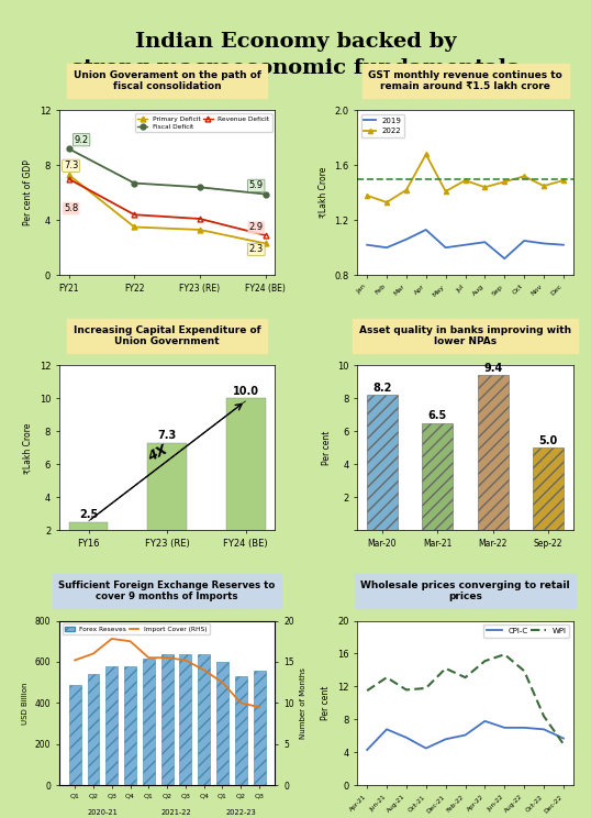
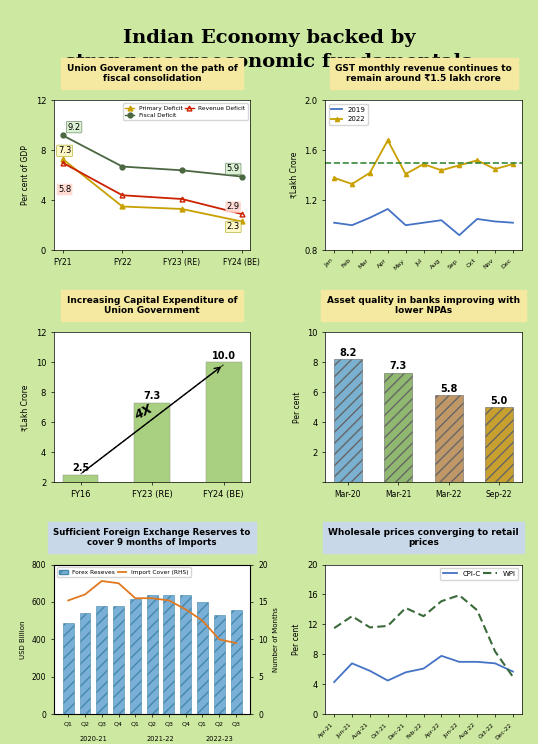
Asset quality in banks improving with lower NPAs/Mar-21: 6.5 -> 7.3
Asset quality in banks improving with lower NPAs/Mar-22: 9.4 -> 5.8
